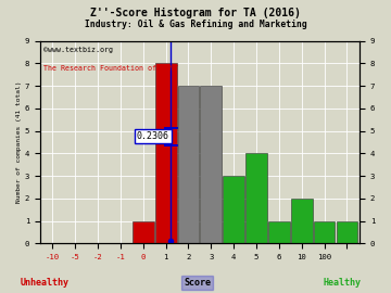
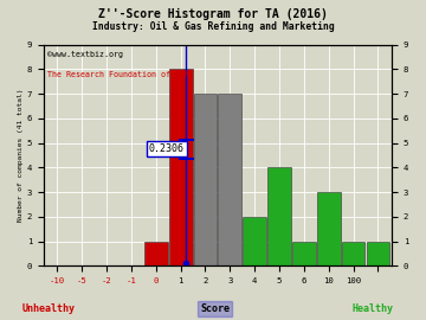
4: 3 -> 2
10: 2 -> 3
